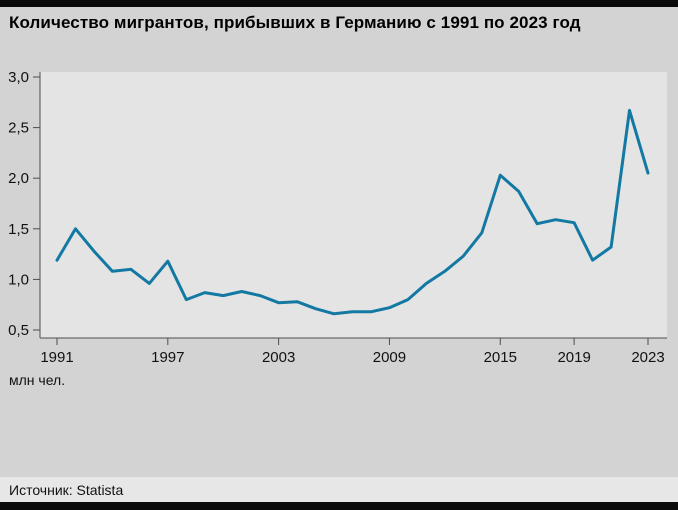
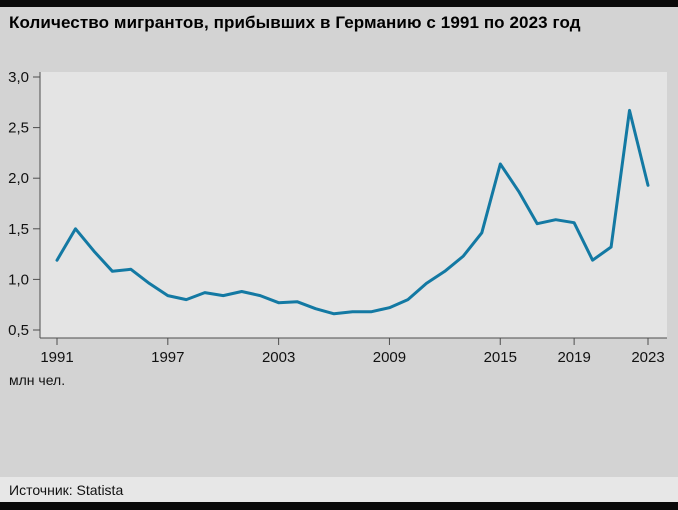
1997: 1,18 -> 0,84
2015: 2,03 -> 2,14
2023: 2,05 -> 1,93
